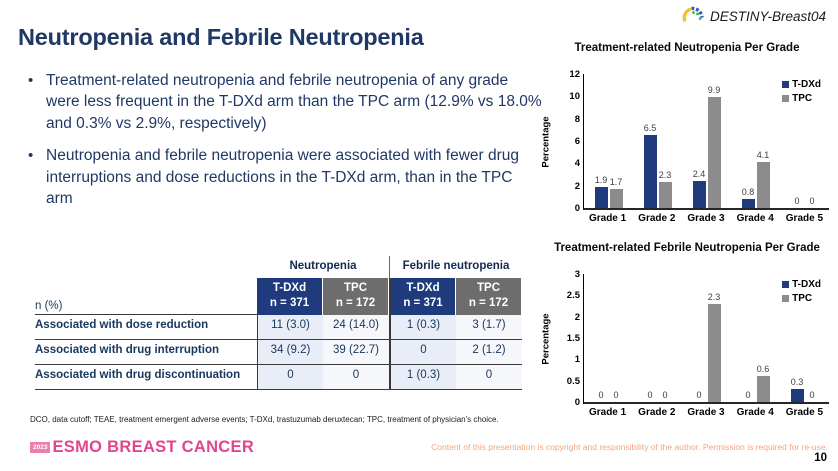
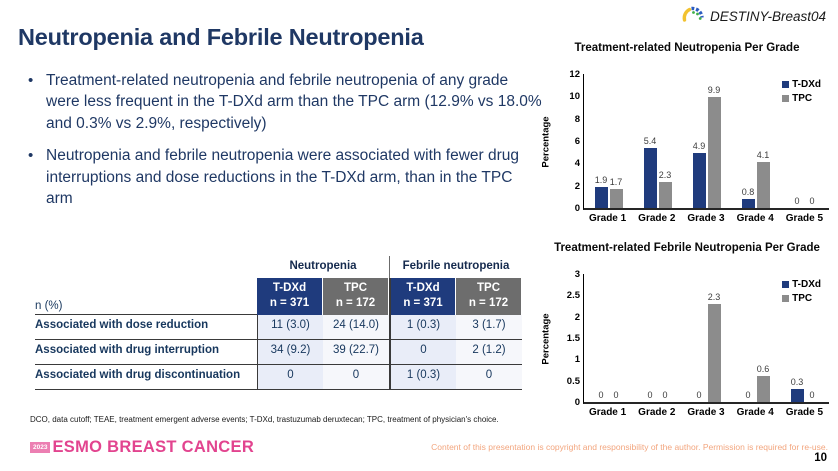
Treatment-related Neutropenia Per Grade/T-DXd/Grade 2: 6.5 -> 5.4
Treatment-related Neutropenia Per Grade/T-DXd/Grade 3: 2.4 -> 4.9
